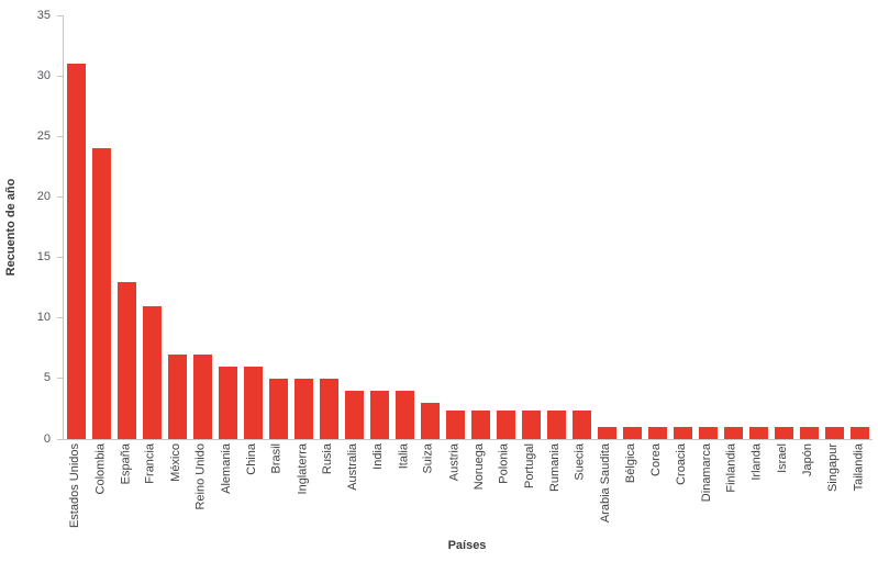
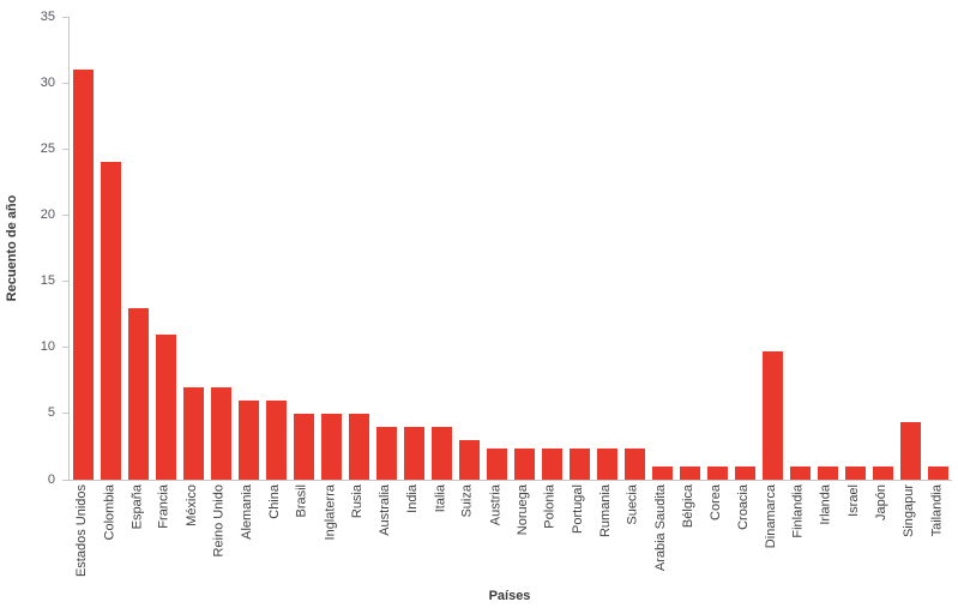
Dinamarca: 1.0 -> 9.7
Singapur: 1.0 -> 4.4
